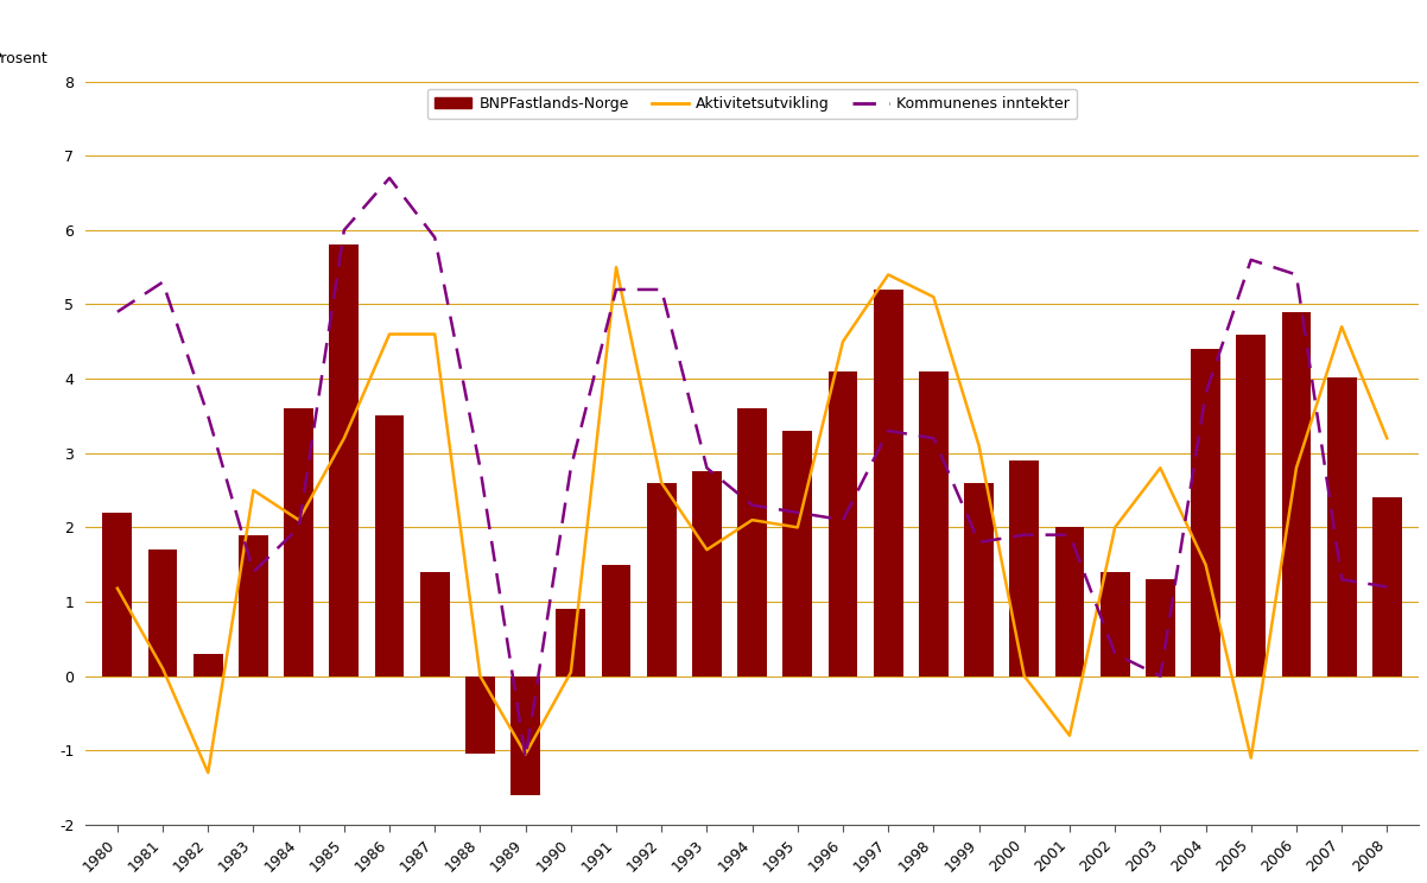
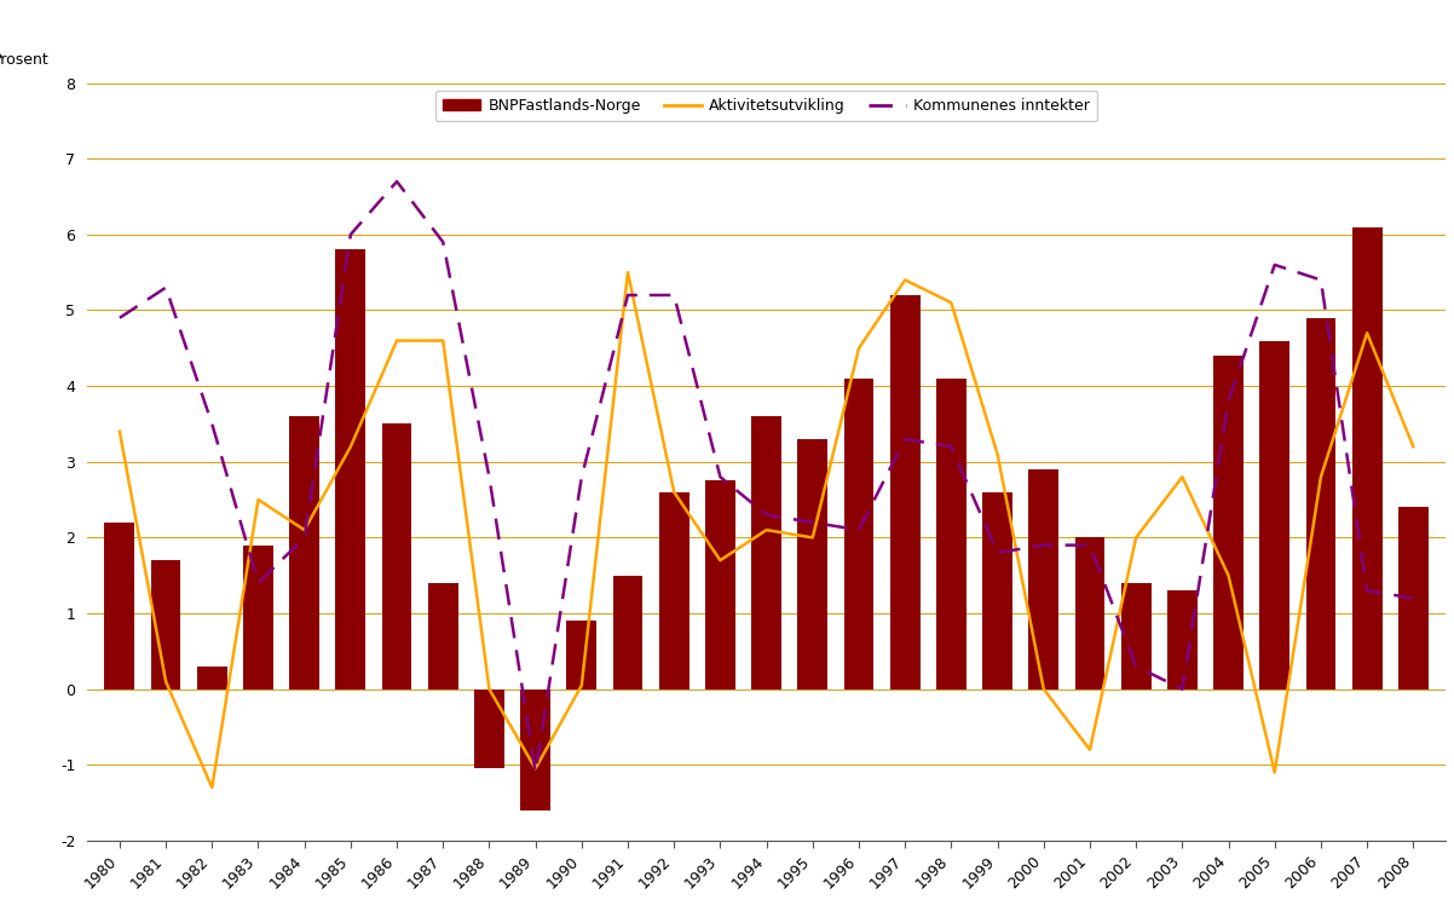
Aktivitetsutvikling/1980: 1.18 -> 3.40
BNPFastlands-Norge/2007: 4.02 -> 6.10
